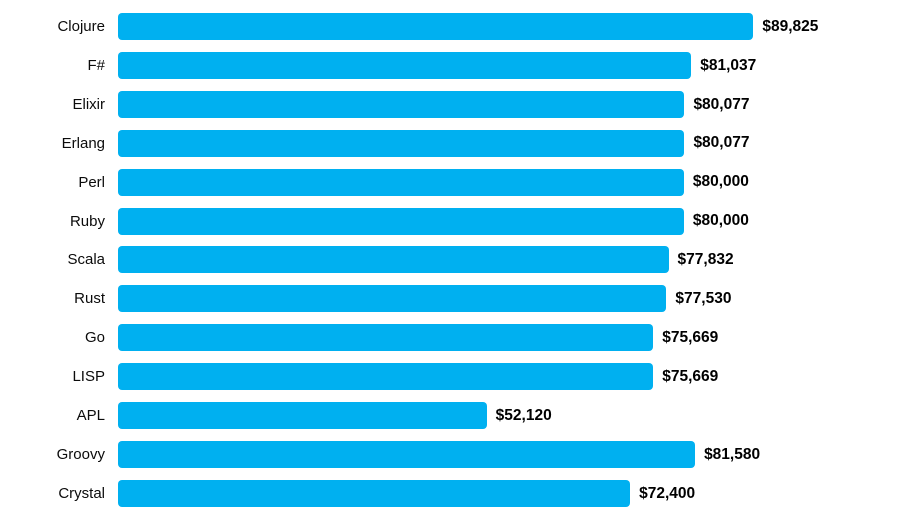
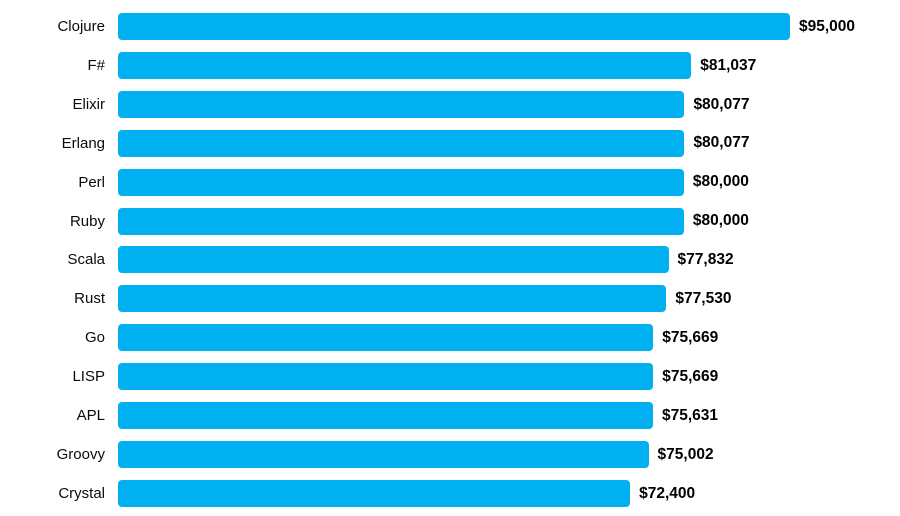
Clojure: $89,825 -> $95,000
APL: $52,120 -> $75,631
Groovy: $81,580 -> $75,002
